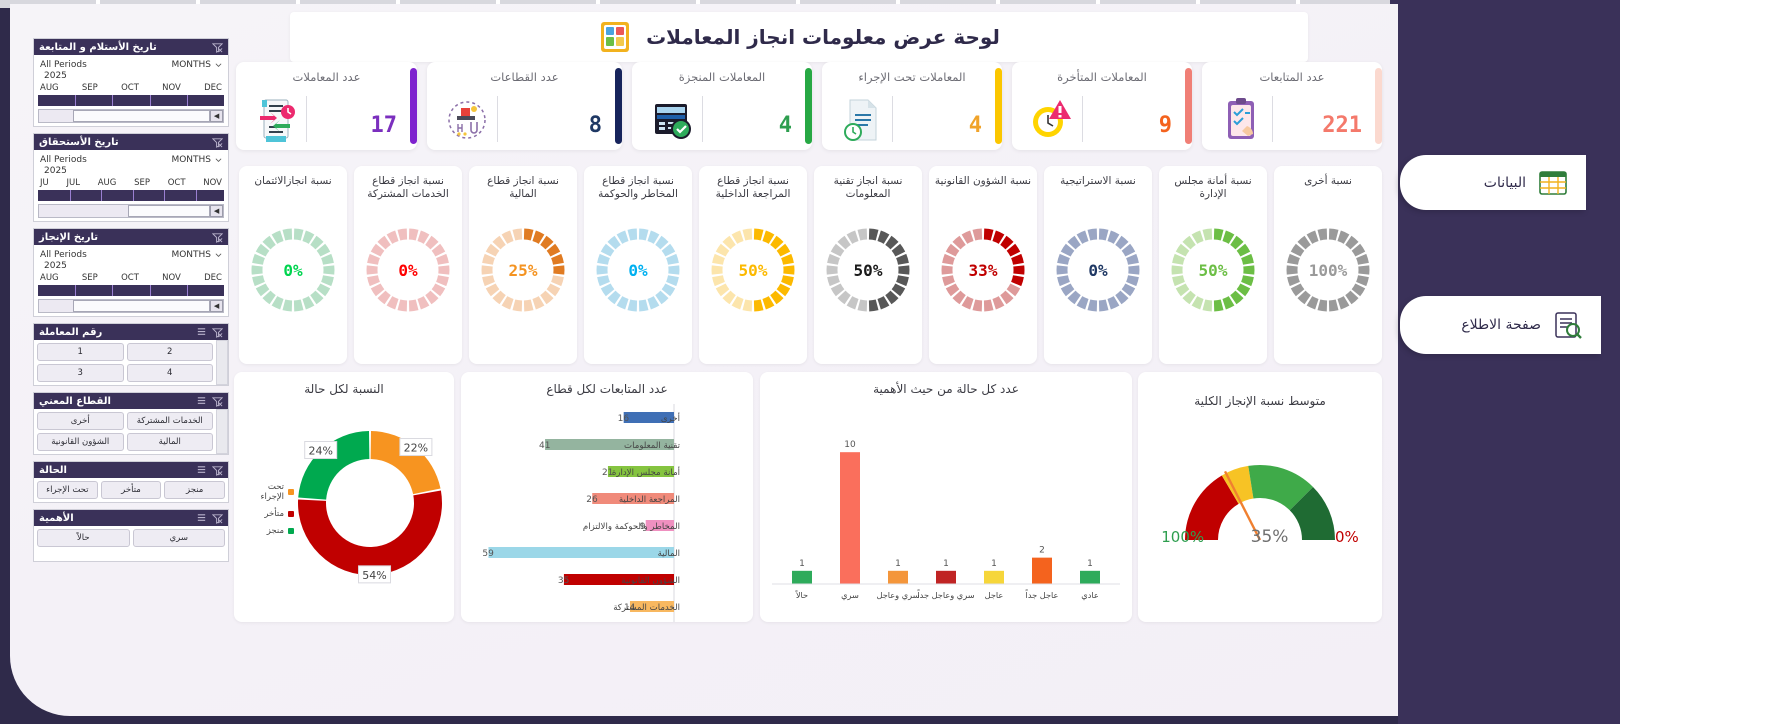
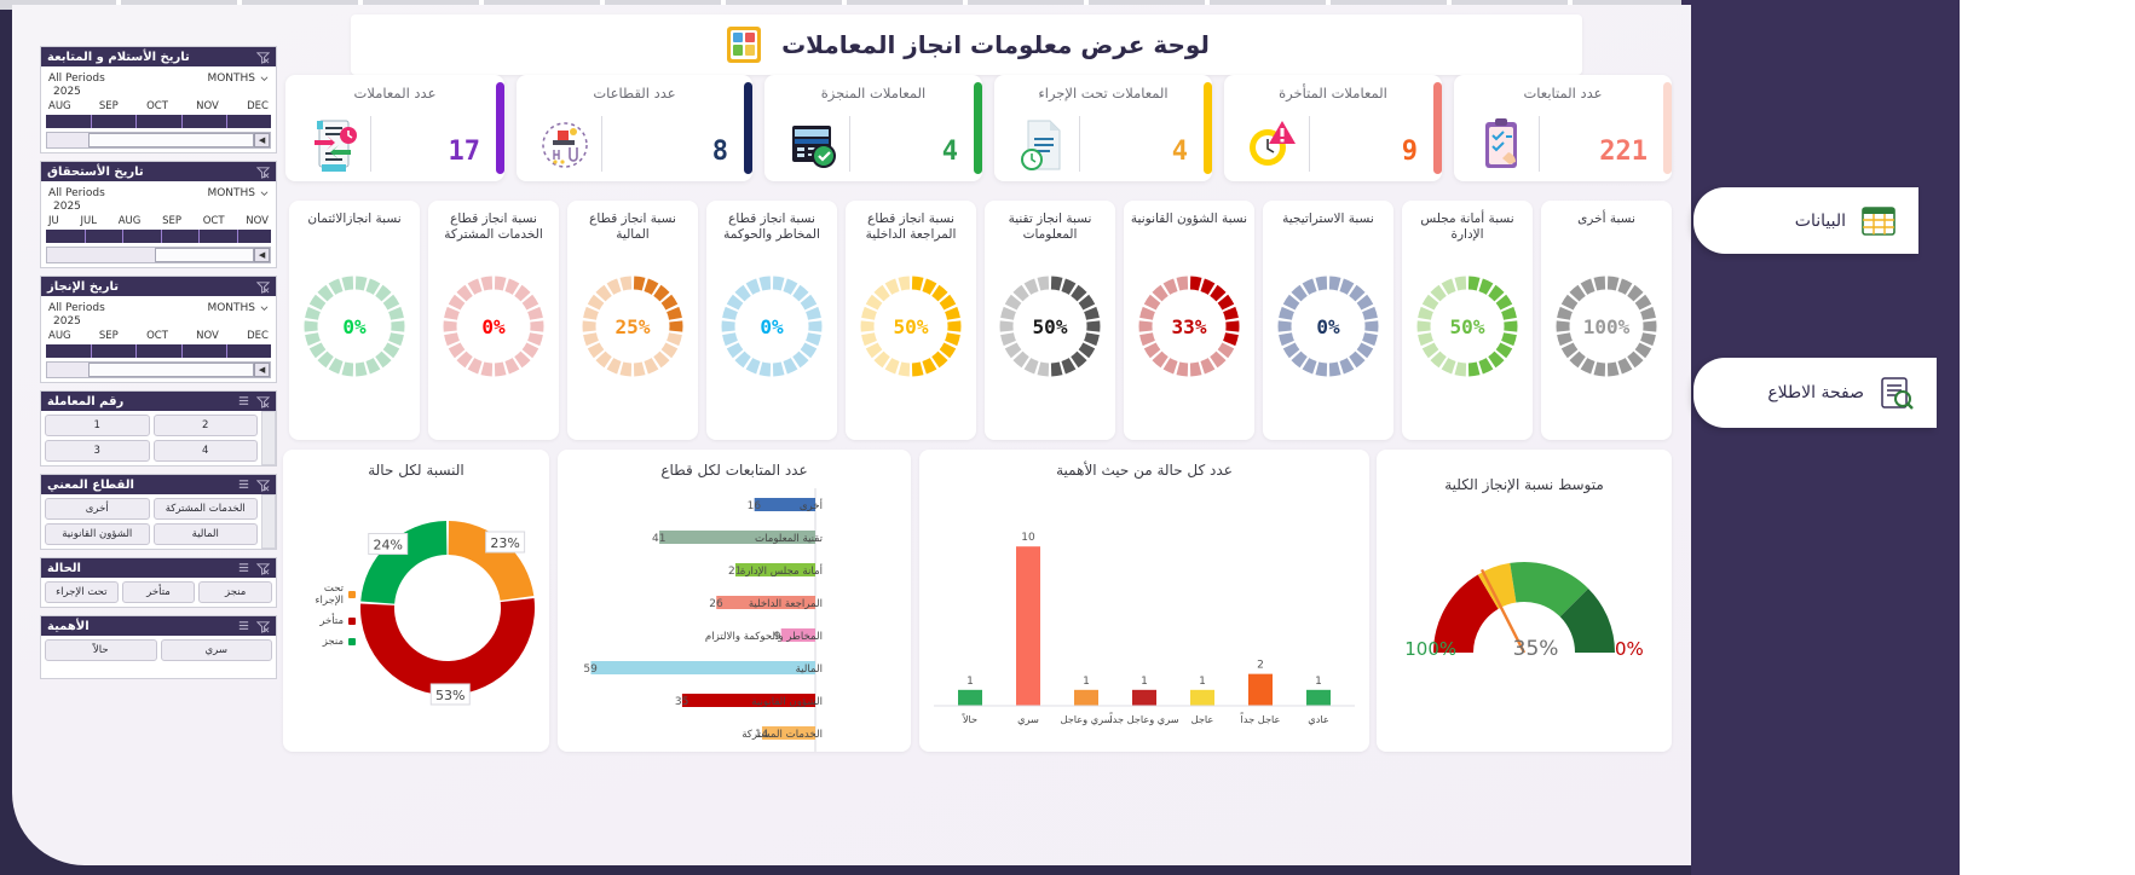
النسبة لكل حالة/تحت الإجراء: 22% -> 23%
النسبة لكل حالة/متأخر: 54% -> 53%
